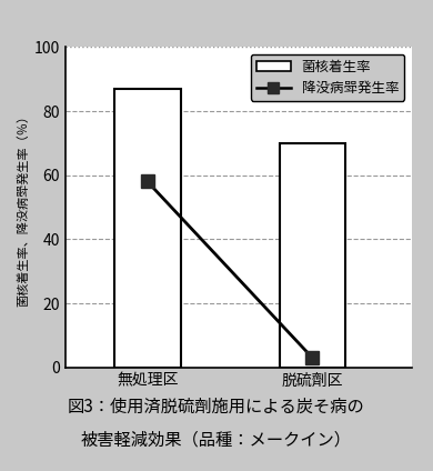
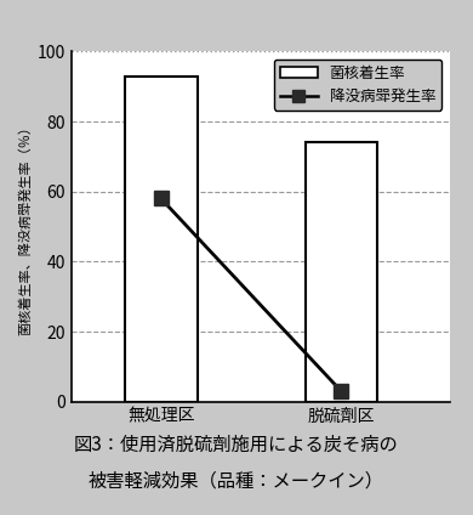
無処理区: 87 -> 93
脱硫劑区: 70 -> 74
